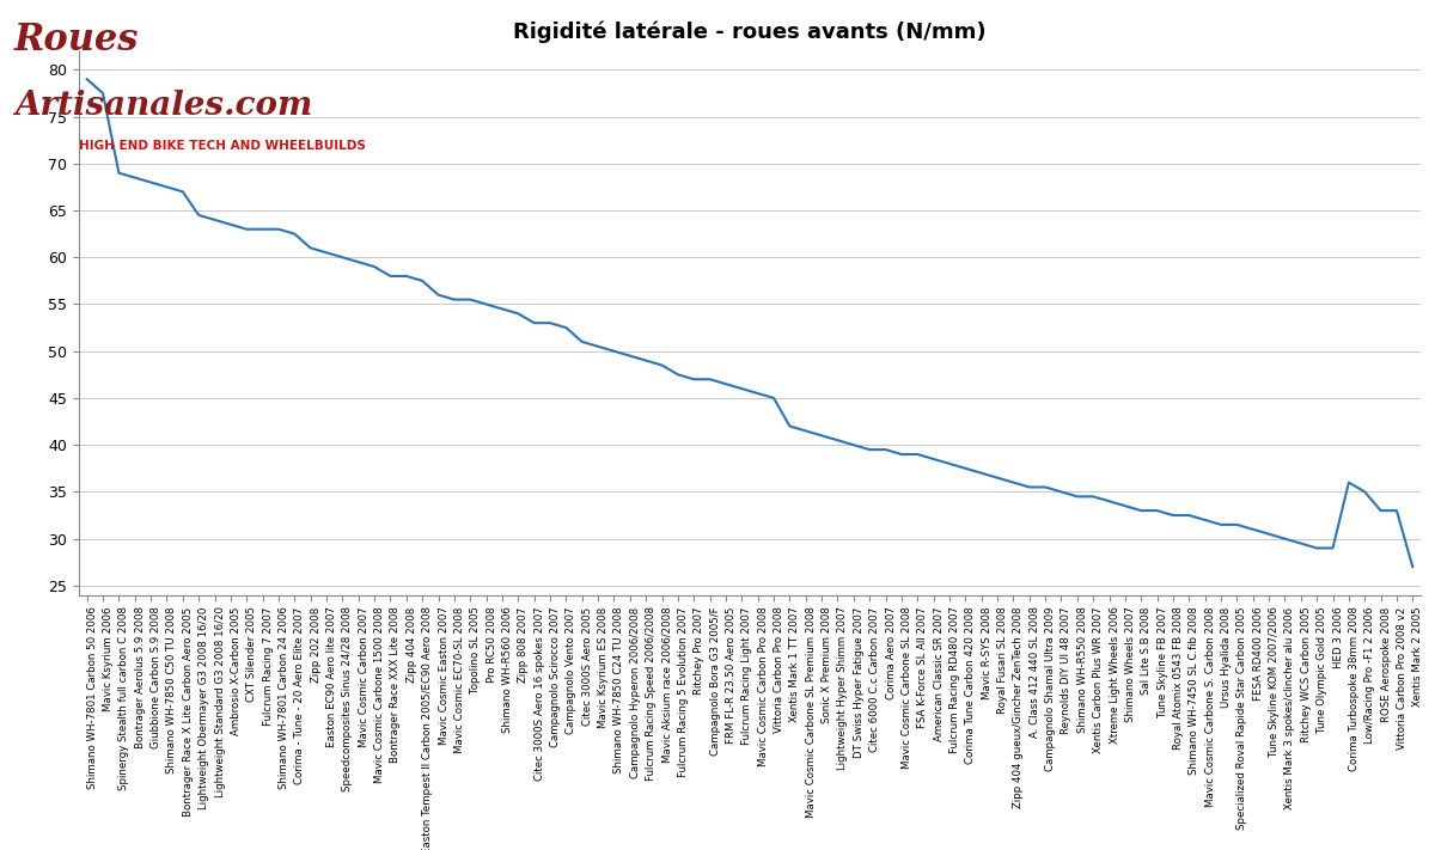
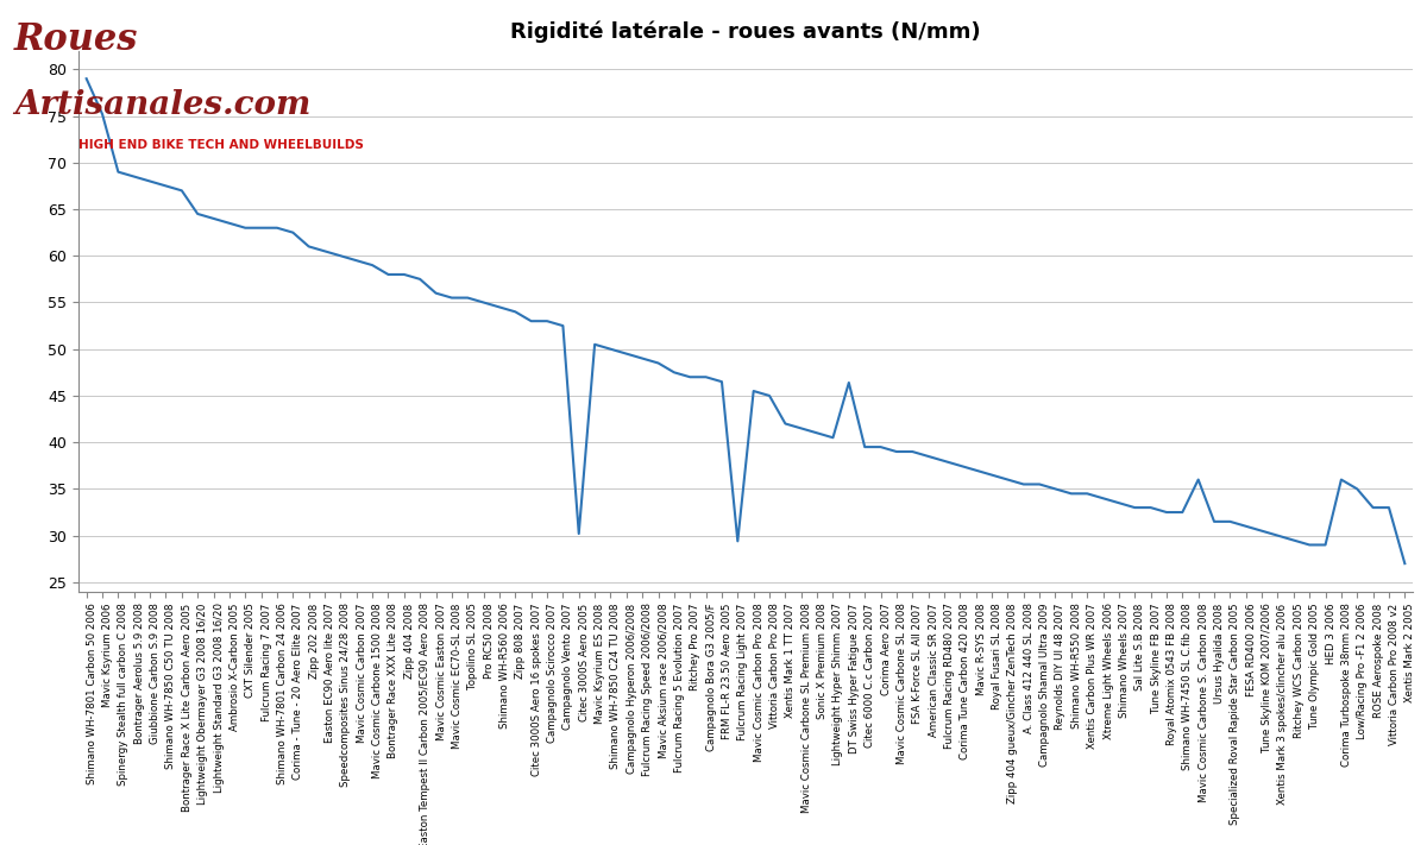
Mavic Ksyrium 2006: 77.5 -> 75.2
Citec 3000S Aero 2005: 51.0 -> 30.2
Fulcrum Racing Light 2007: 46.0 -> 29.4
DT Swiss Hyper Fatigue 2007: 40.0 -> 46.4
Mavic Cosmic Carbone S. Carbon 2008: 32.0 -> 36.0
